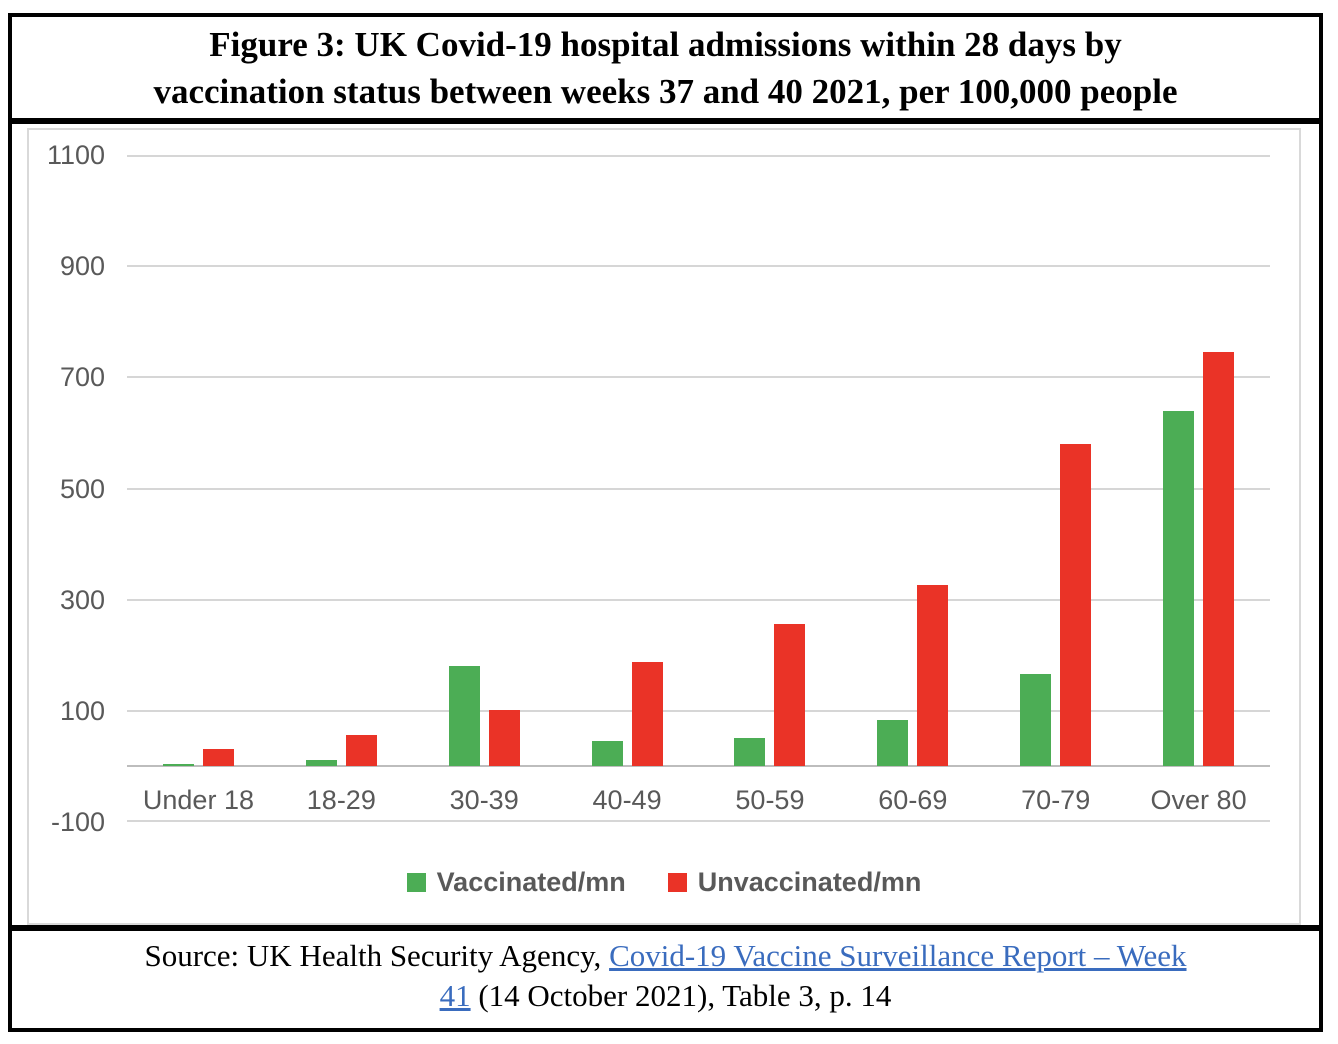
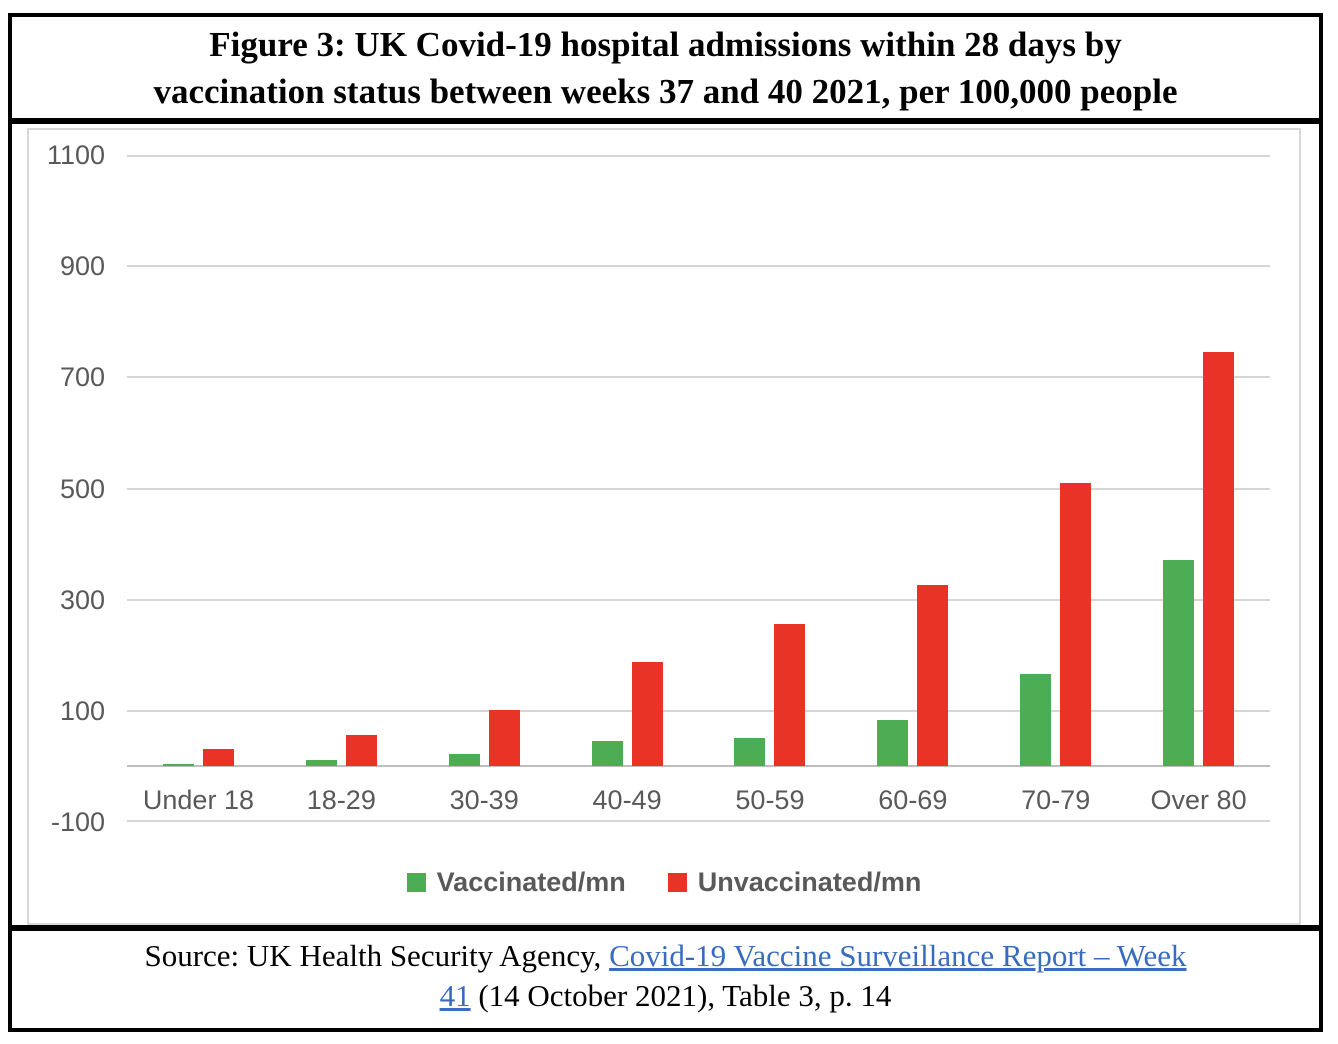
Vaccinated/mn/30-39: 180 -> 20
Unvaccinated/mn/70-79: 580 -> 510
Vaccinated/mn/Over 80: 640 -> 370
